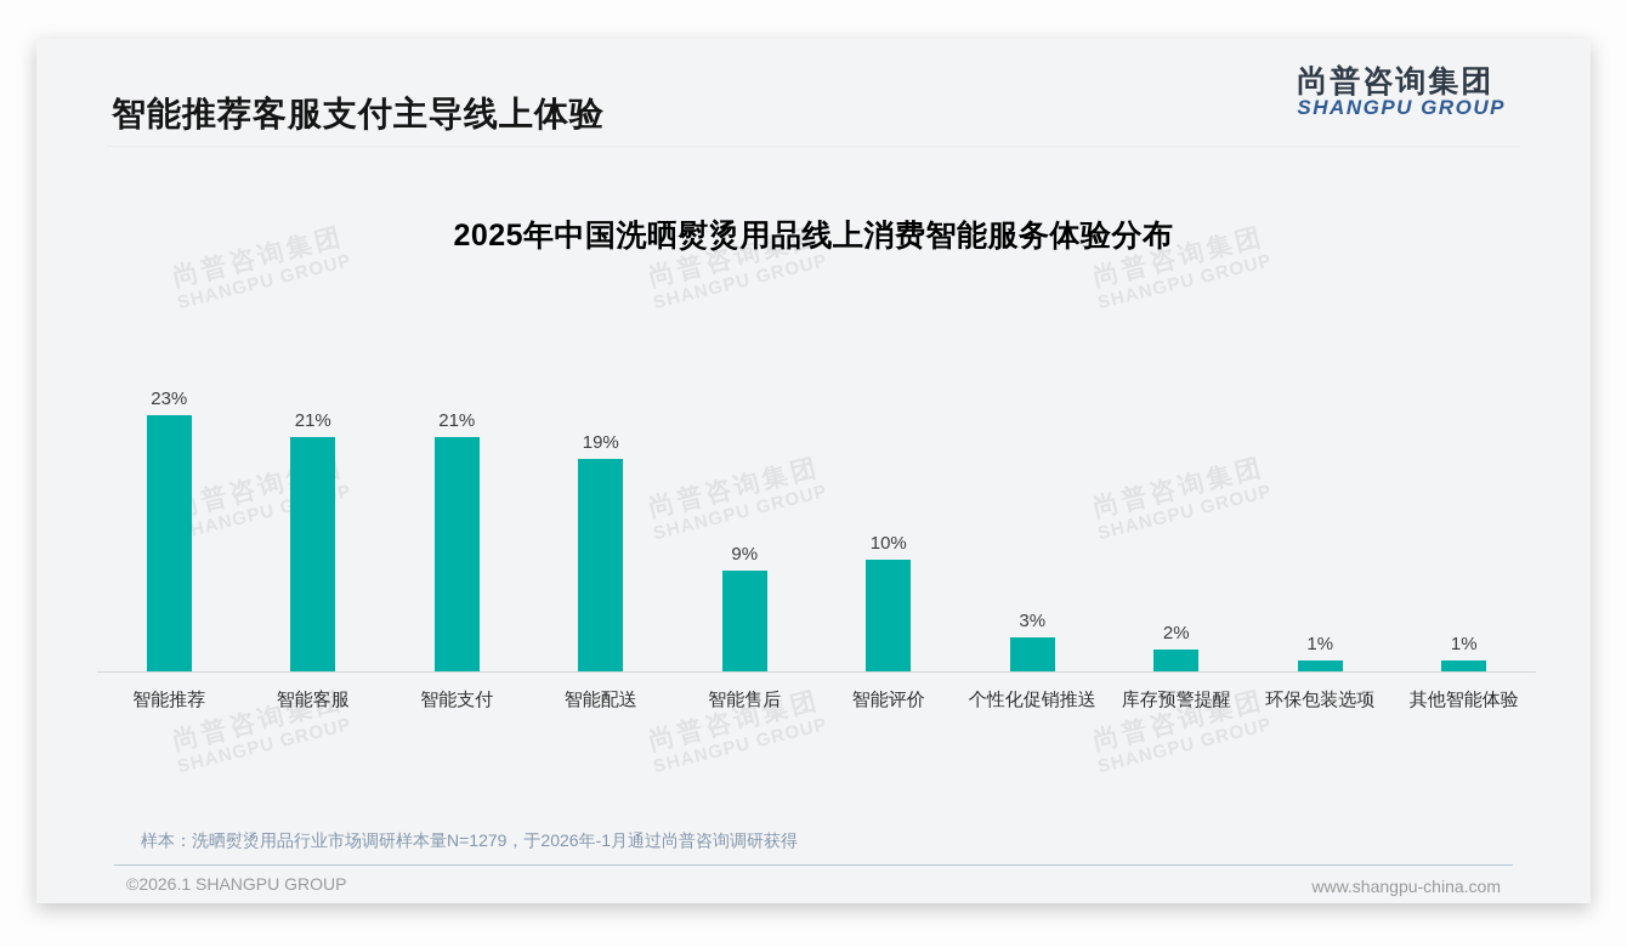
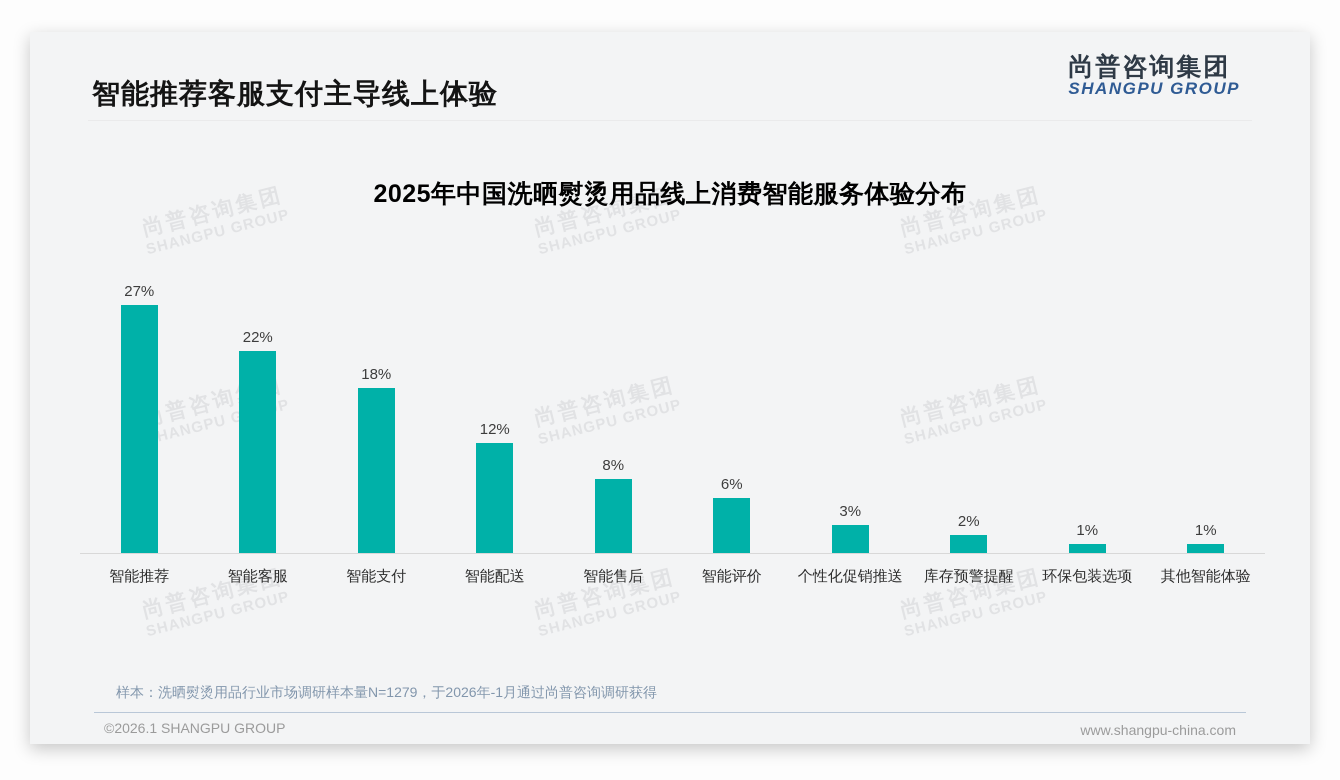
智能推荐: 23% -> 27%
智能客服: 21% -> 22%
智能支付: 21% -> 18%
智能配送: 19% -> 12%
智能售后: 9% -> 8%
智能评价: 10% -> 6%
